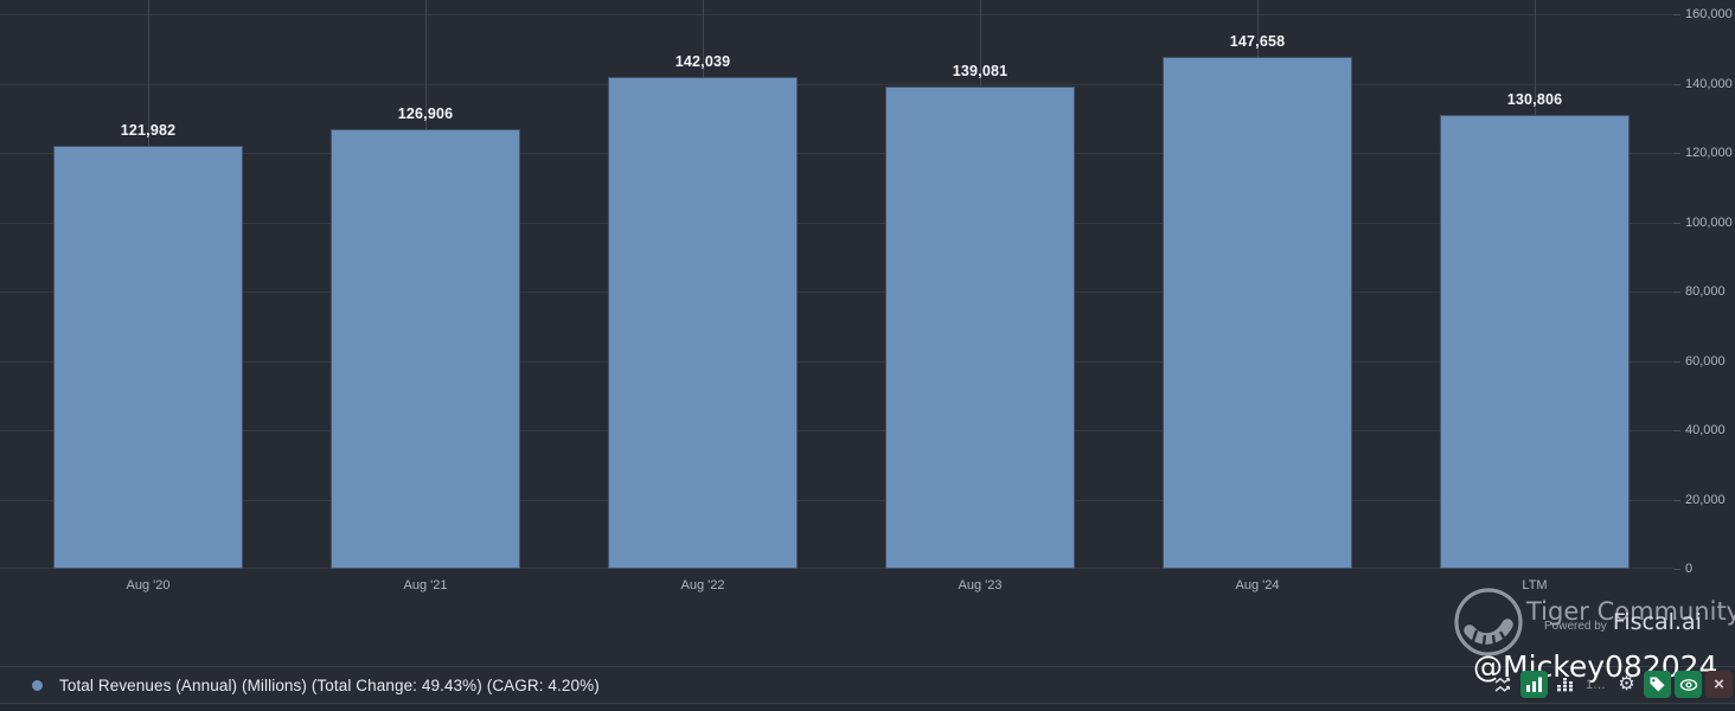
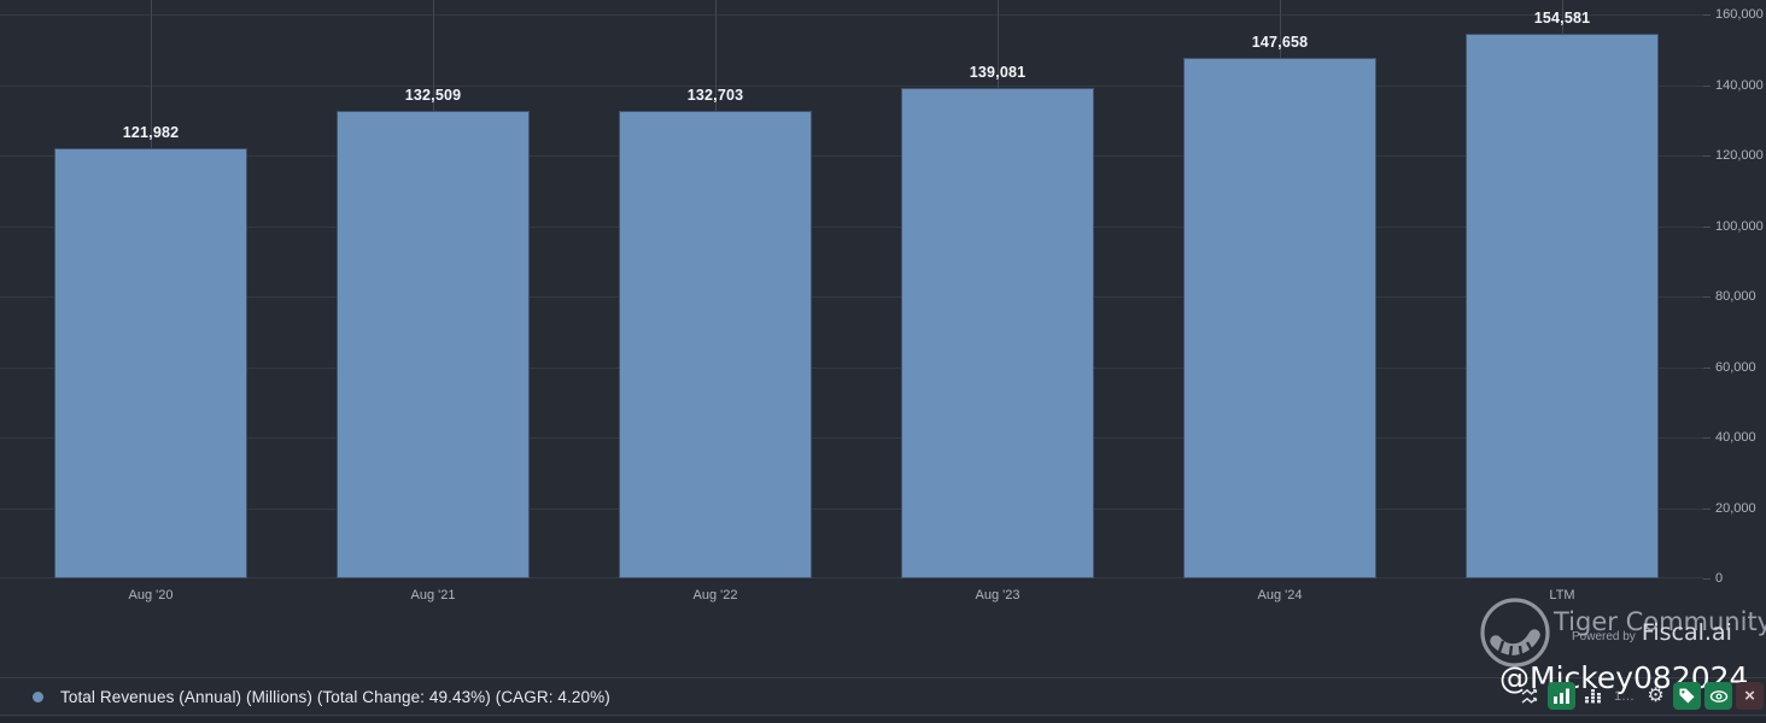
Aug '21: 126,906 -> 132,509
Aug '22: 142,039 -> 132,703
LTM: 130,806 -> 154,581
